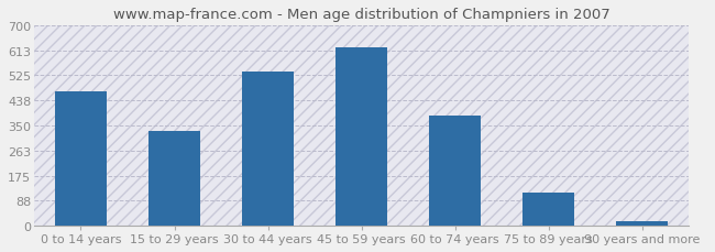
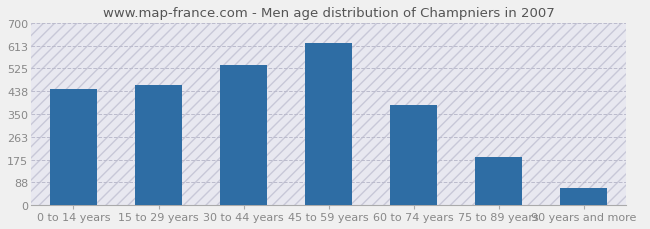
0 to 14 years: 470 -> 445
15 to 29 years: 332 -> 460
75 to 89 years: 115 -> 185
90 years and more: 15 -> 65
